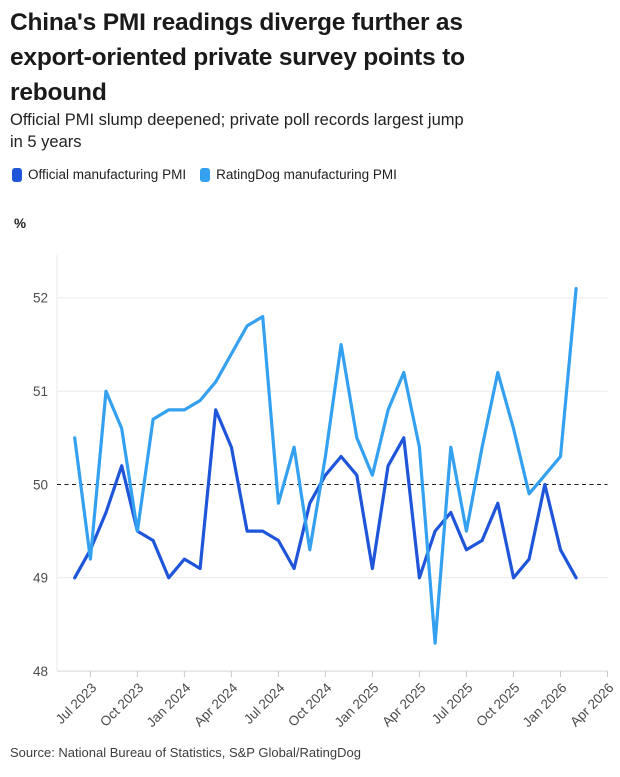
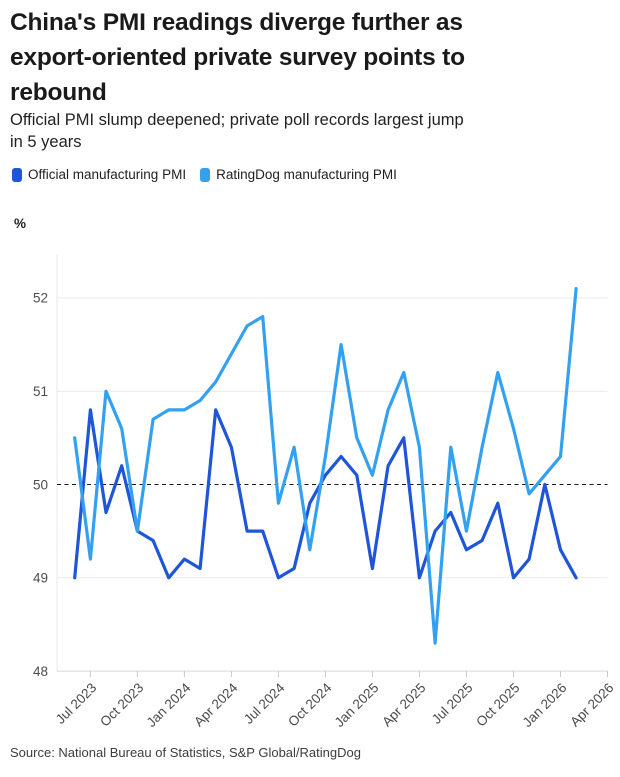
Official manufacturing PMI/Jul 2023: 49.3 -> 50.8
Official manufacturing PMI/Jul 2024: 49.4 -> 49.0
